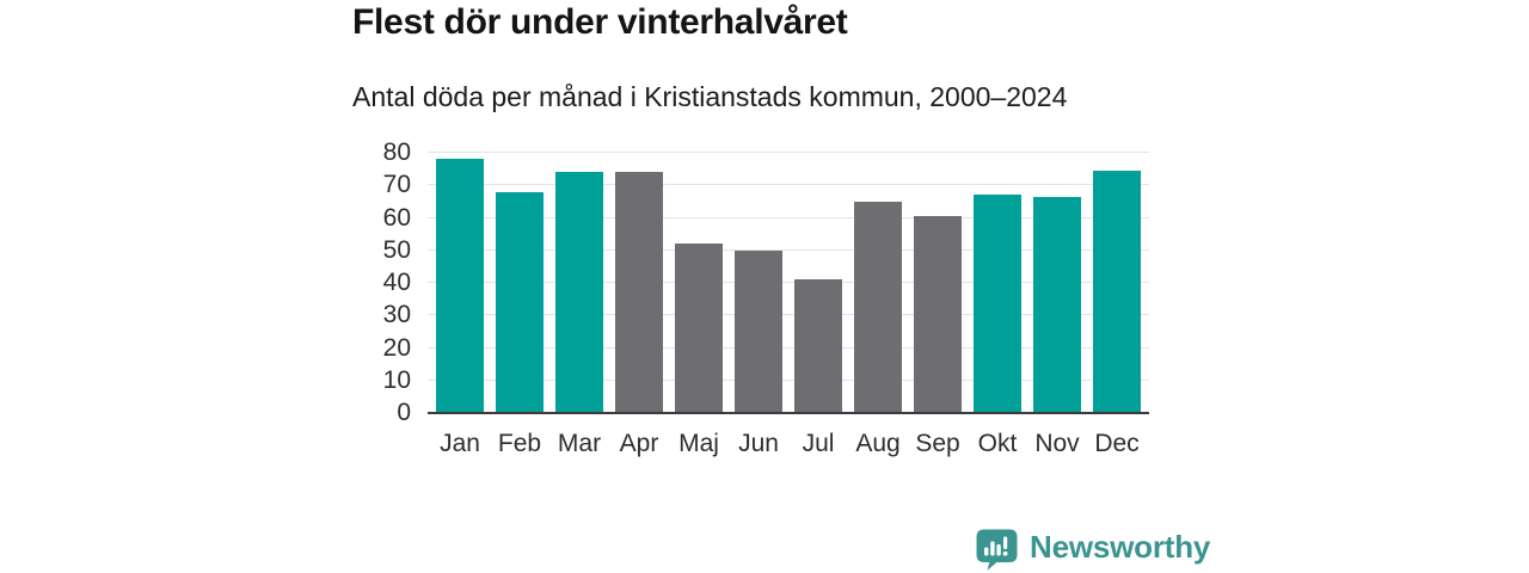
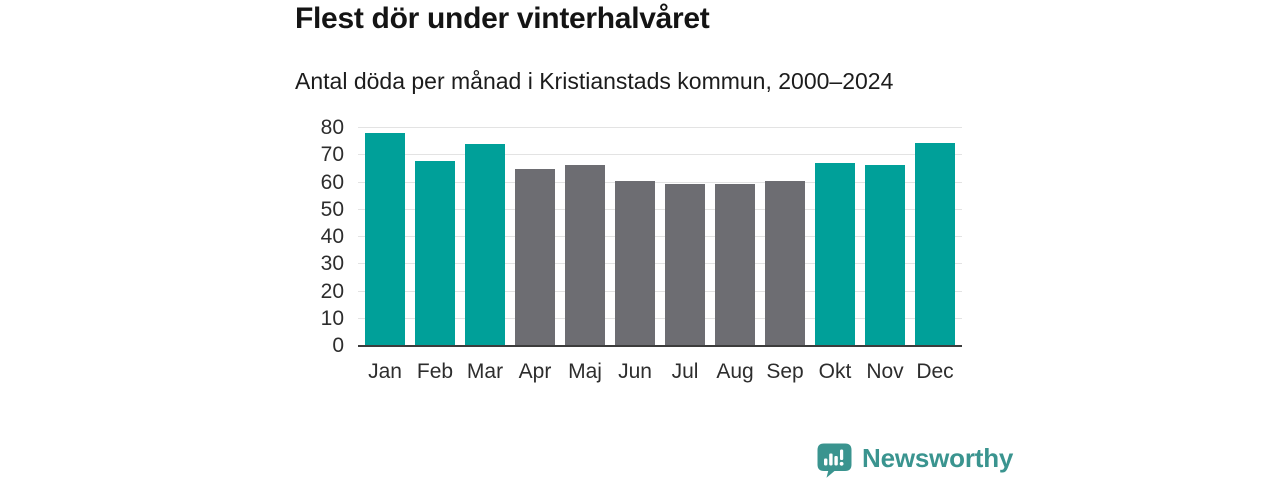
Apr: 74 -> 65
Maj: 52 -> 66
Jun: 50 -> 60
Jul: 41 -> 60
Aug: 65 -> 60
